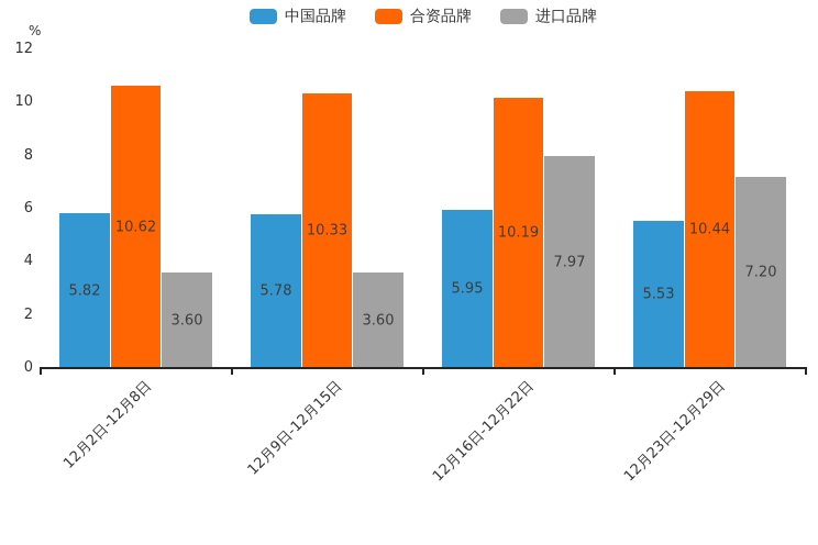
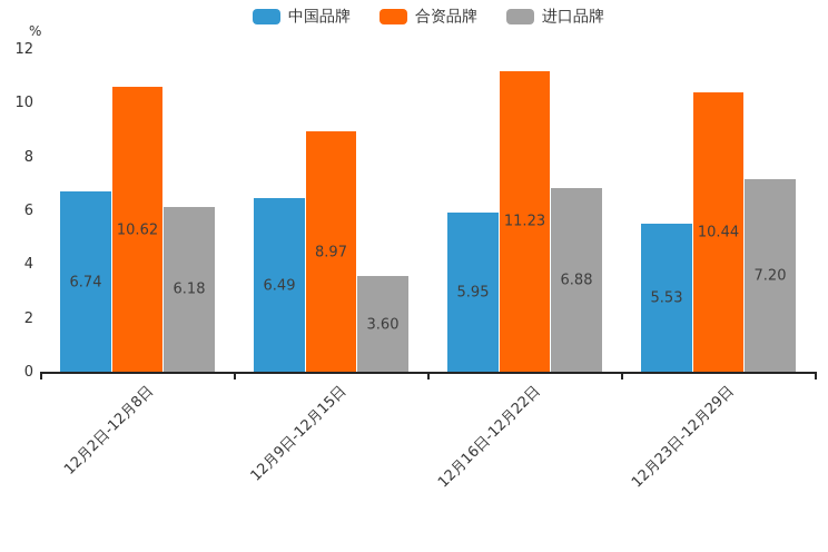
中国品牌/12月2日-12月8日: 5.82 -> 6.74
进口品牌/12月2日-12月8日: 3.60 -> 6.18
中国品牌/12月9日-12月15日: 5.78 -> 6.49
合资品牌/12月9日-12月15日: 10.33 -> 8.97
合资品牌/12月16日-12月22日: 10.19 -> 11.23
进口品牌/12月16日-12月22日: 7.97 -> 6.88
